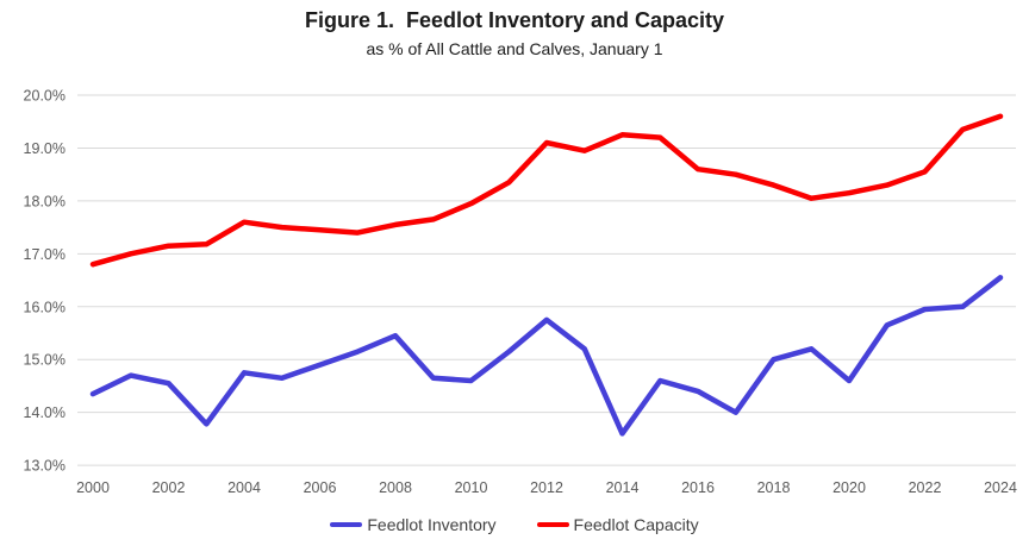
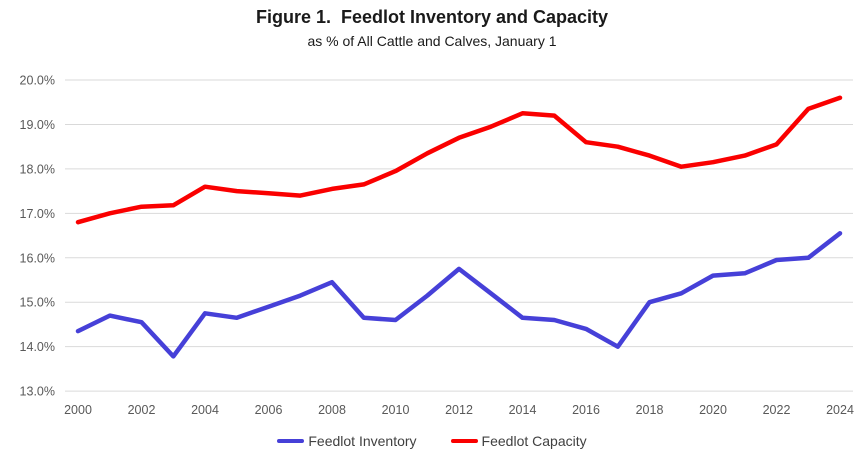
Feedlot Capacity/2012: 19.1% -> 18.7%
Feedlot Inventory/2014: 13.6% -> 14.7%
Feedlot Inventory/2020: 14.6% -> 15.6%
